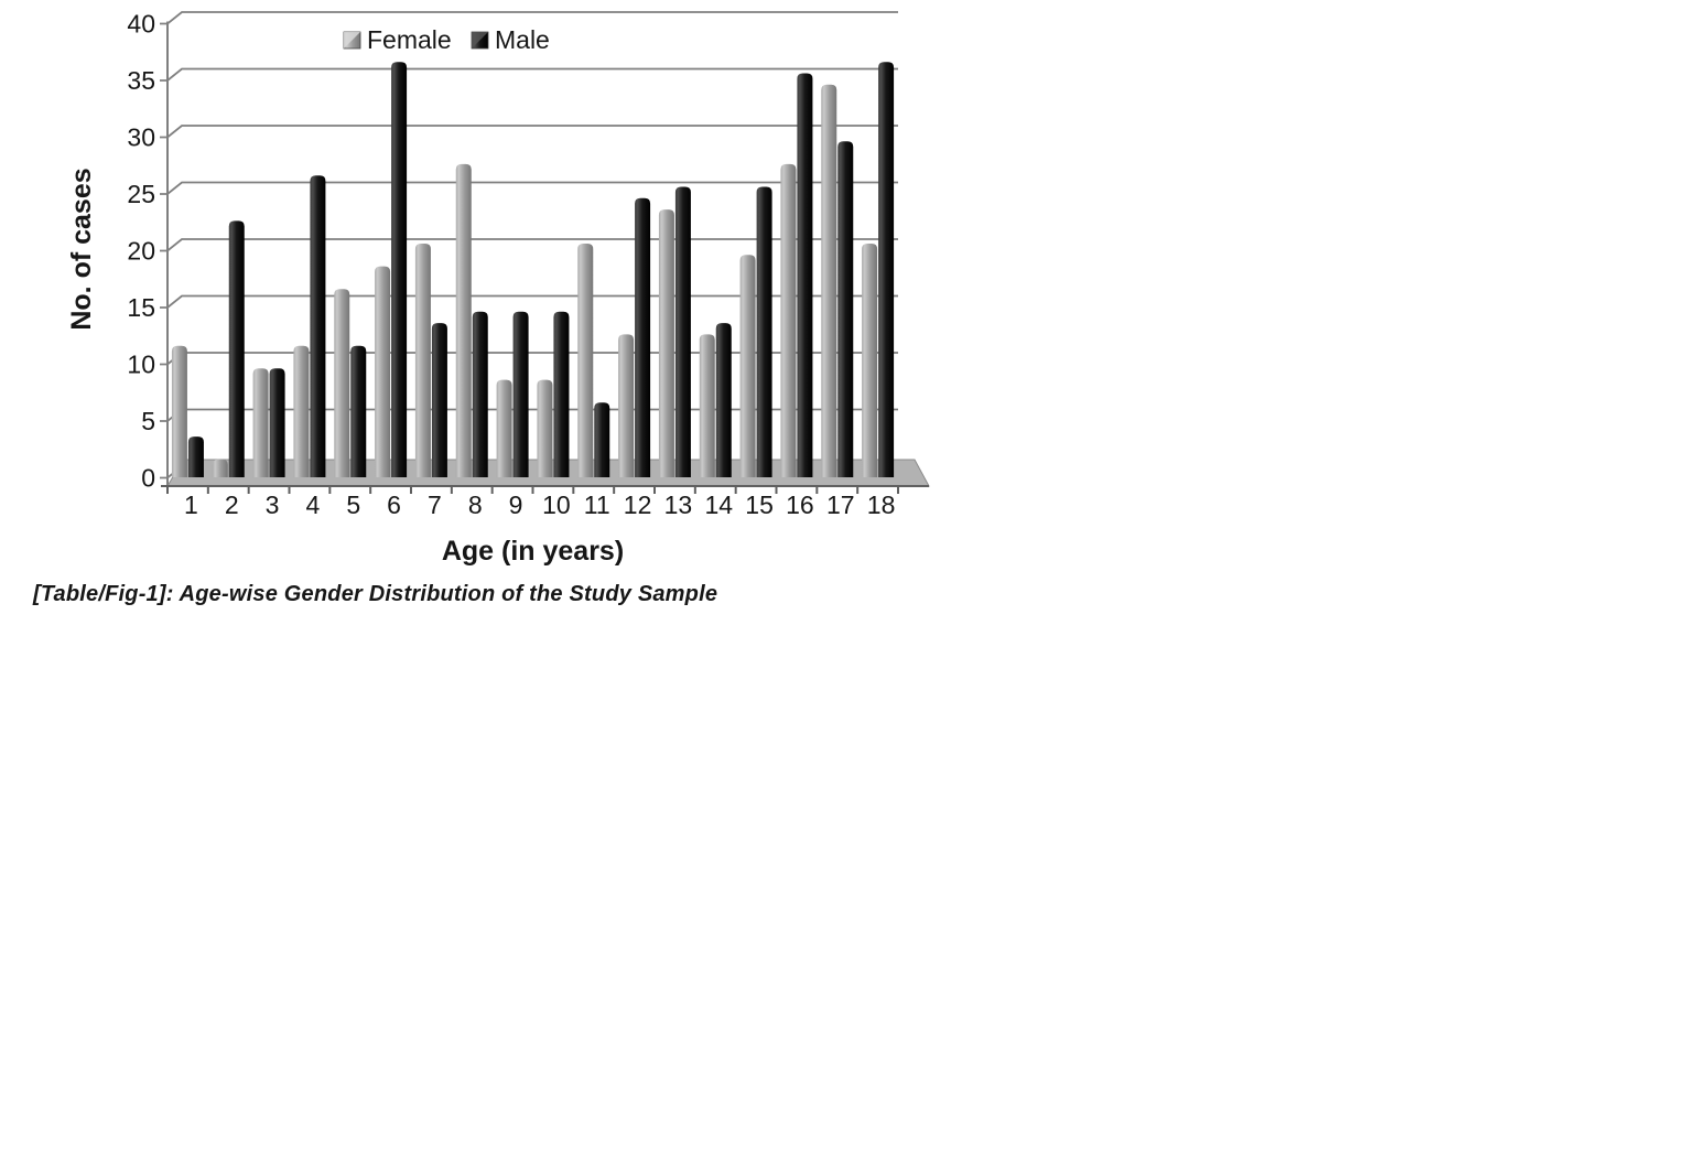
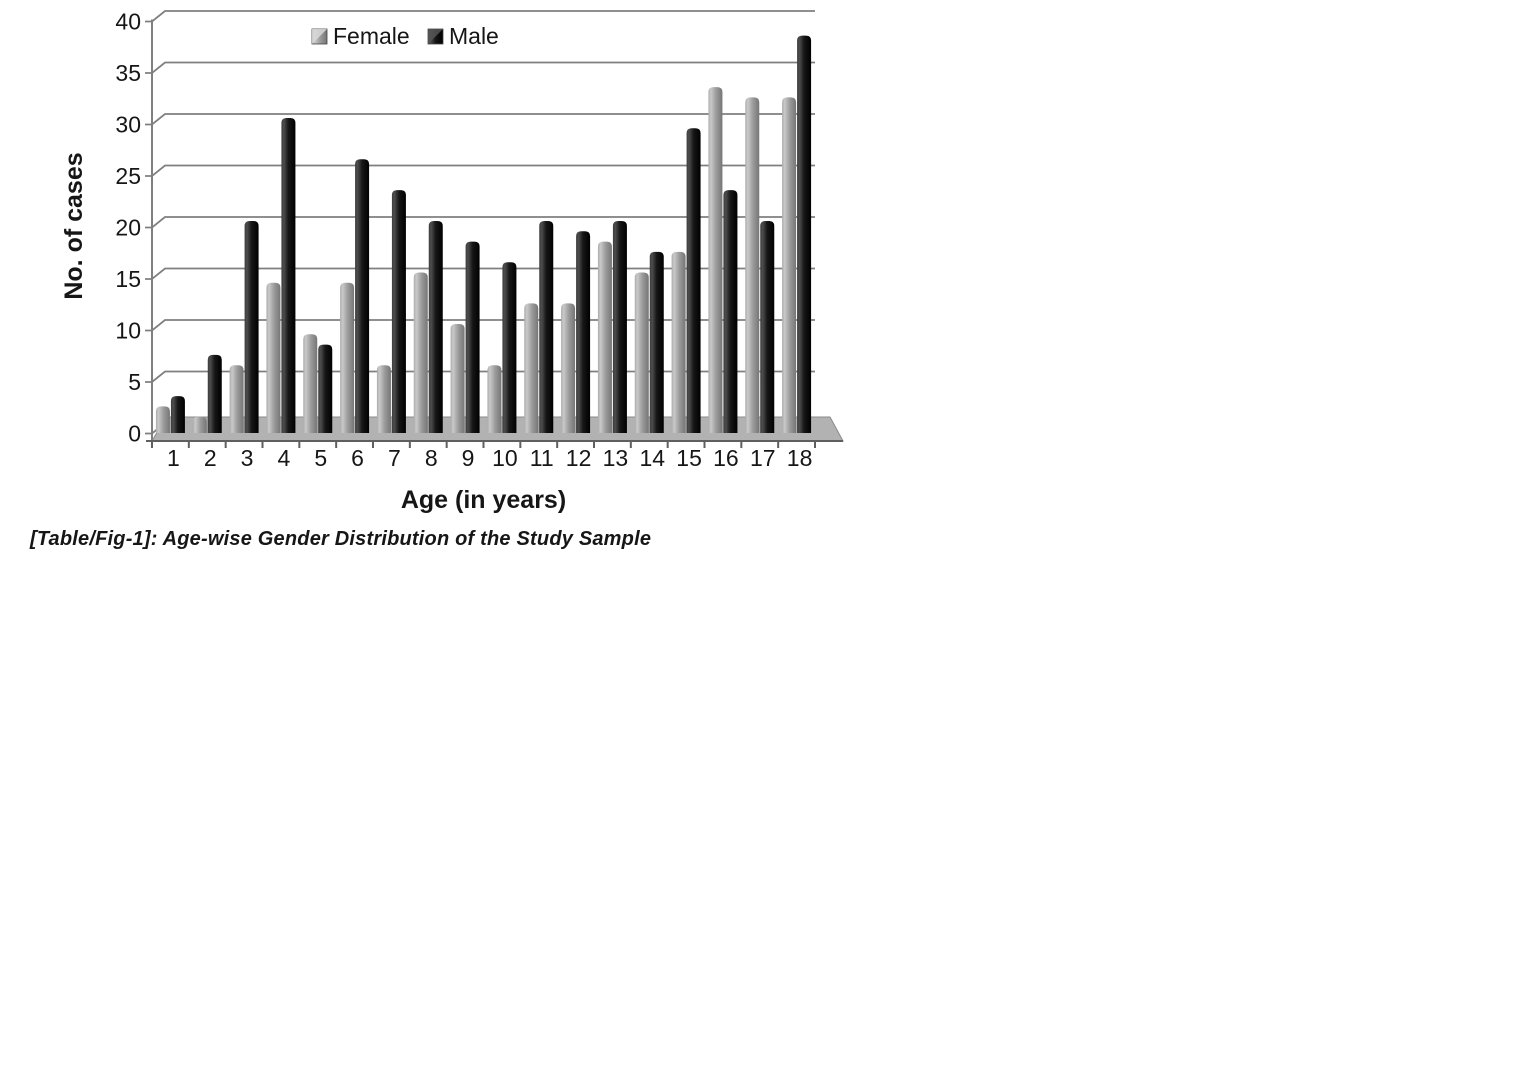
Female/1: 11 -> 2
Male/2: 22 -> 7
Female/3: 9 -> 6
Male/3: 9 -> 20
Female/4: 11 -> 14
Male/4: 26 -> 30
Female/5: 16 -> 9
Male/5: 11 -> 8
Female/6: 18 -> 14
Male/6: 36 -> 26
Female/7: 20 -> 6
Male/7: 13 -> 23
Female/8: 27 -> 15
Male/8: 14 -> 20
Female/9: 8 -> 10
Male/9: 14 -> 18
Female/10: 8 -> 6
Male/10: 14 -> 16
Female/11: 20 -> 12
Male/11: 6 -> 20
Male/12: 24 -> 19
Female/13: 23 -> 18
Male/13: 25 -> 20
Female/14: 12 -> 15
Male/14: 13 -> 17
Female/15: 19 -> 17
Male/15: 25 -> 29
Female/16: 27 -> 33
Male/16: 35 -> 23
Female/17: 34 -> 32
Male/17: 29 -> 20
Female/18: 20 -> 32
Male/18: 36 -> 38
